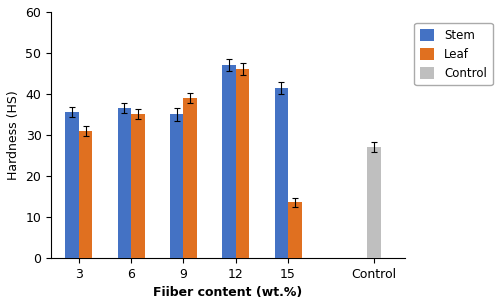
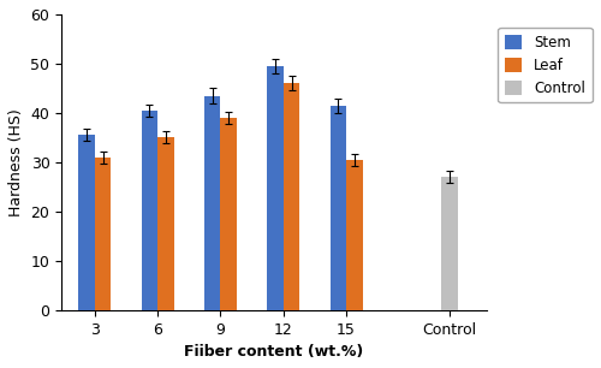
Stem/6: 36.5 -> 40.5
Stem/9: 35.0 -> 43.5
Stem/12: 47.0 -> 49.5
Leaf/15: 13.5 -> 30.5
